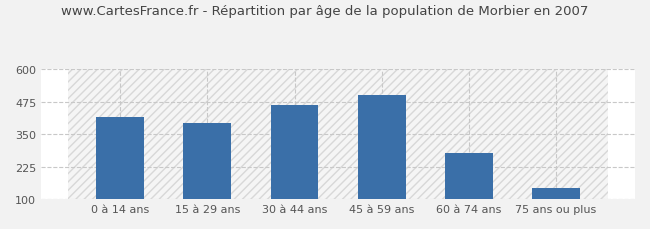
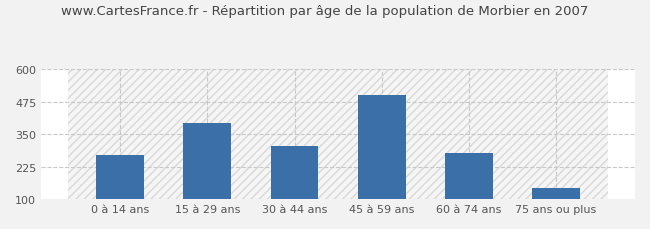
0 à 14 ans: 415 -> 270
30 à 44 ans: 460 -> 305
